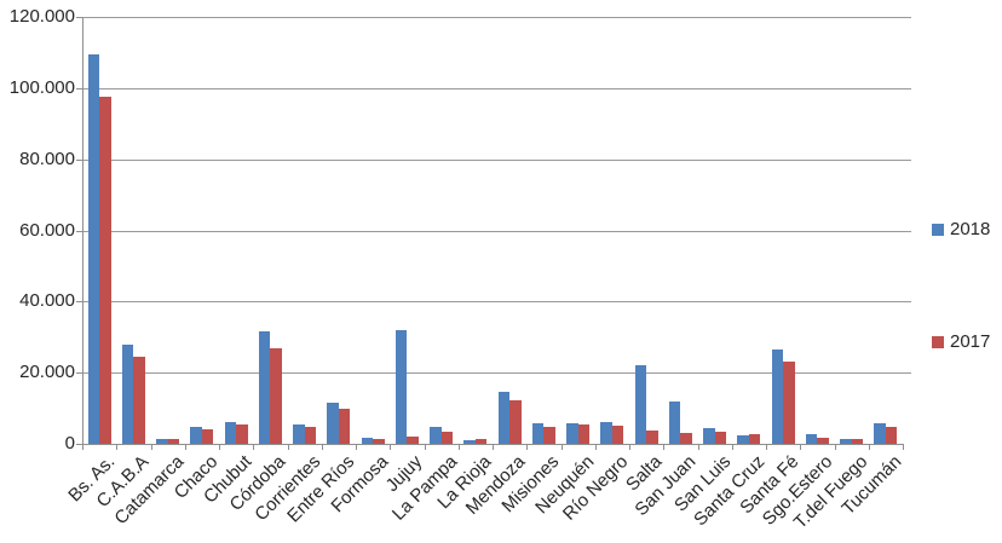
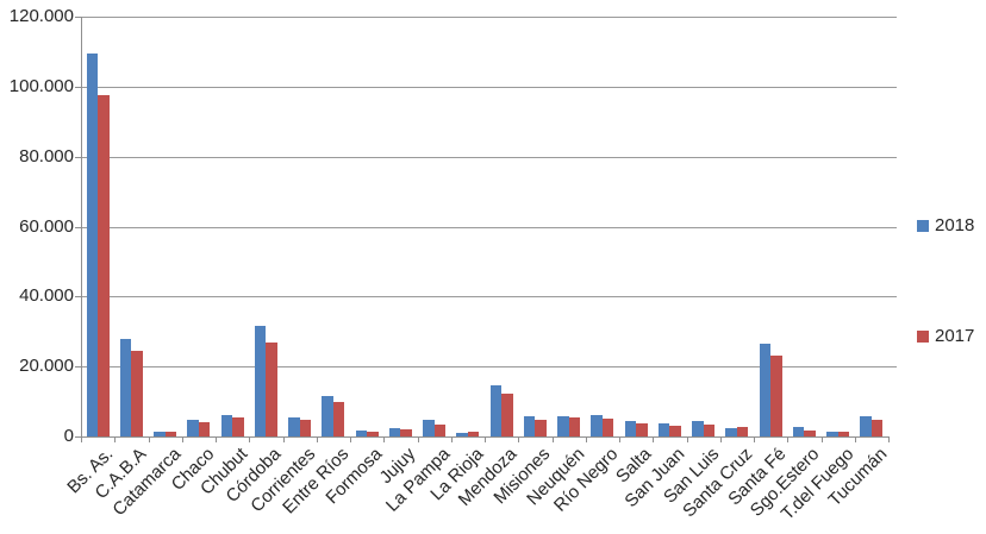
2018/Jujuy: 32000 -> 2000
2018/Salta: 22000 -> 4000
2018/San Juan: 12000 -> 4000
